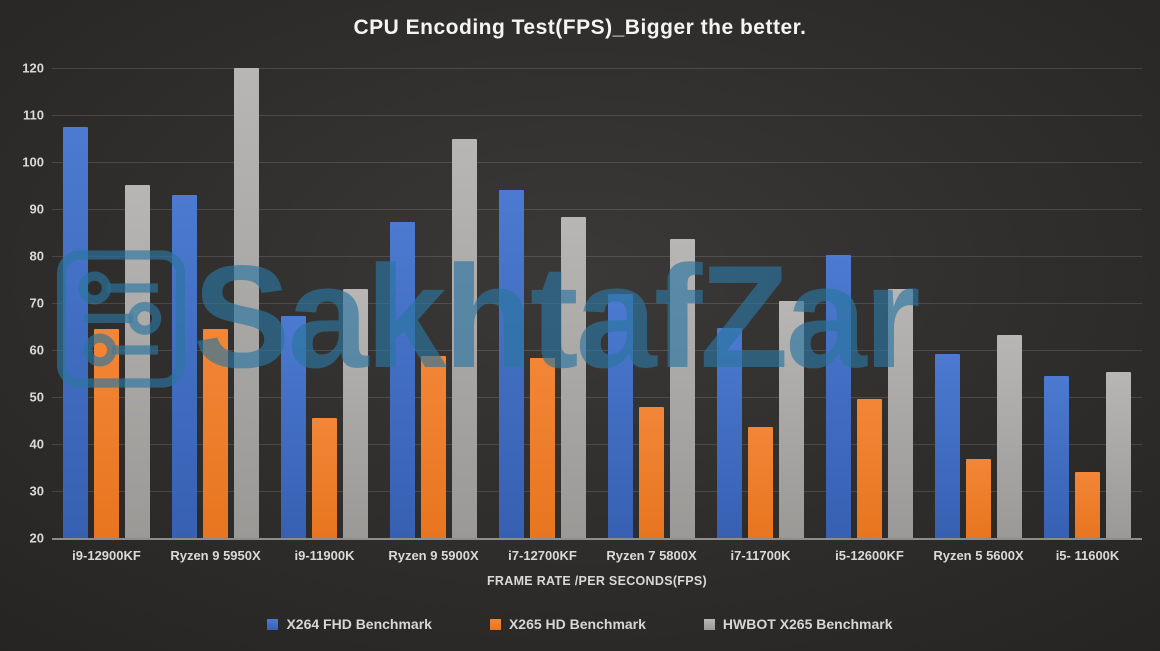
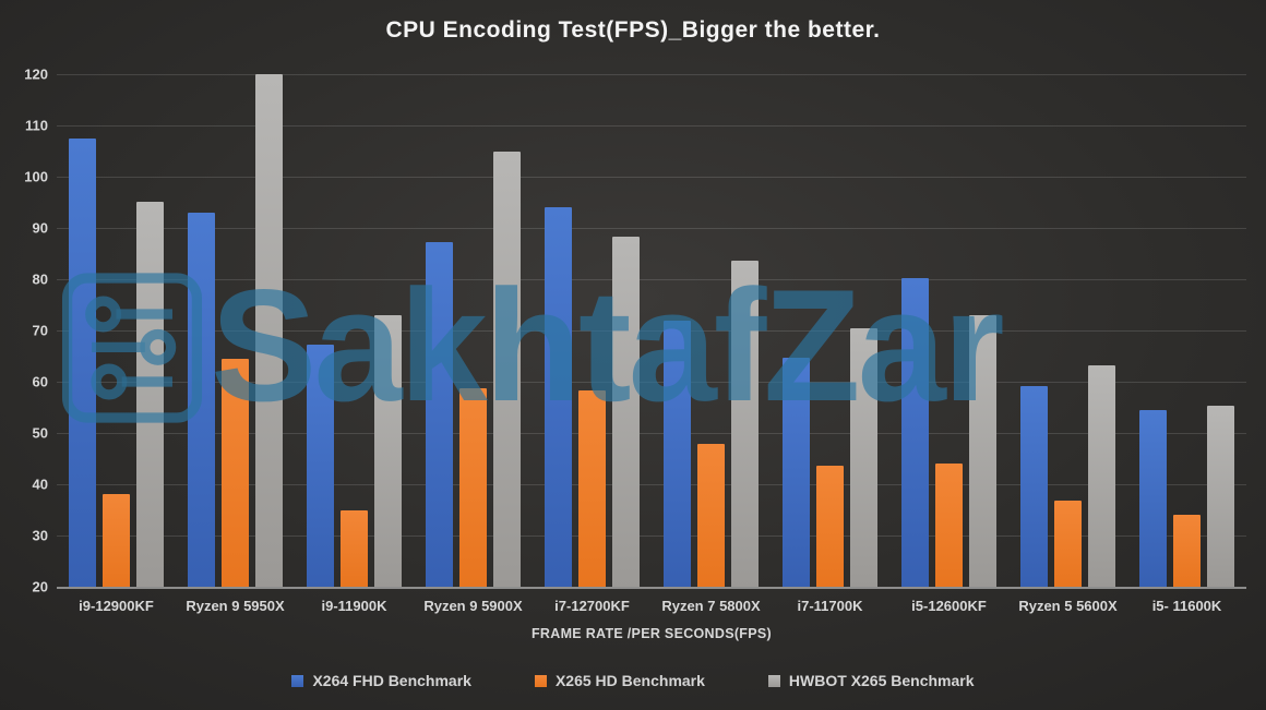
X265 HD Benchmark/i9-12900KF: 64 -> 38
X265 HD Benchmark/i9-11900K: 46 -> 35
X265 HD Benchmark/i5-12600KF: 50 -> 44
